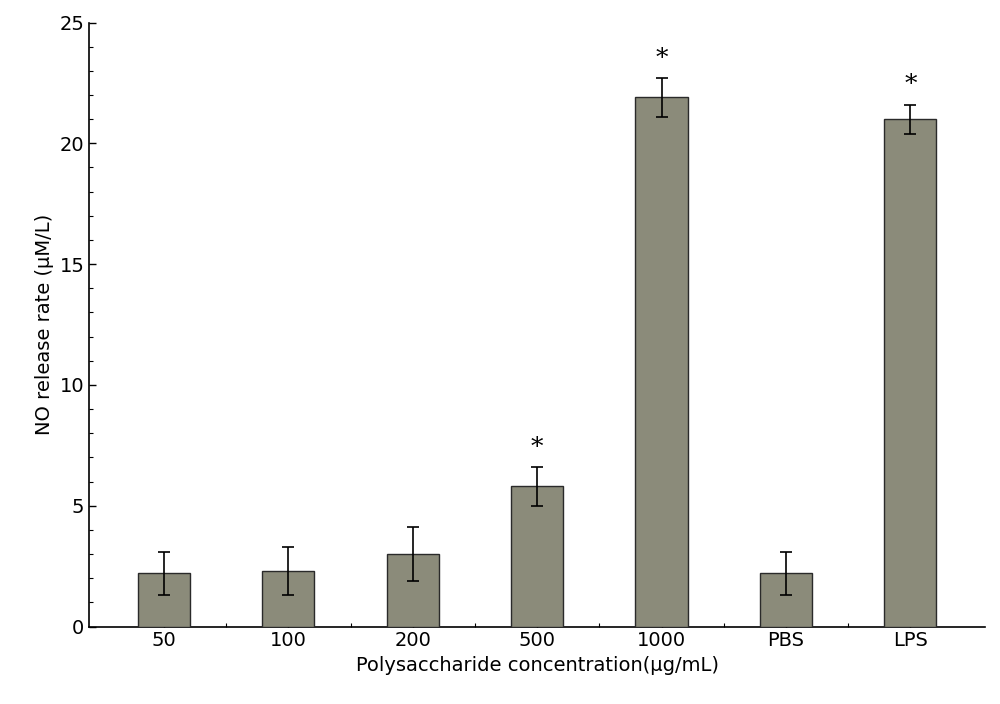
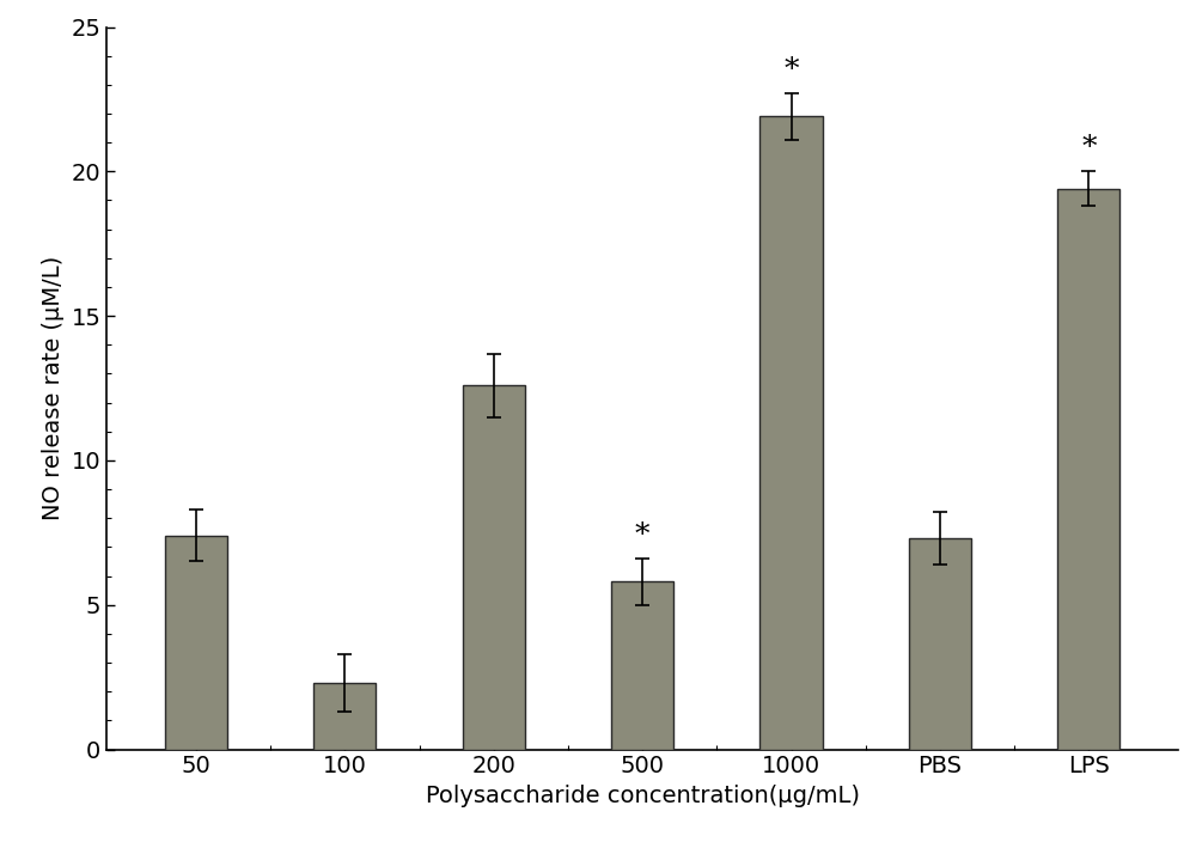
50: 2.2 -> 7.4
200: 3.0 -> 12.6
PBS: 2.2 -> 7.3
LPS: 21.0 -> 19.4
